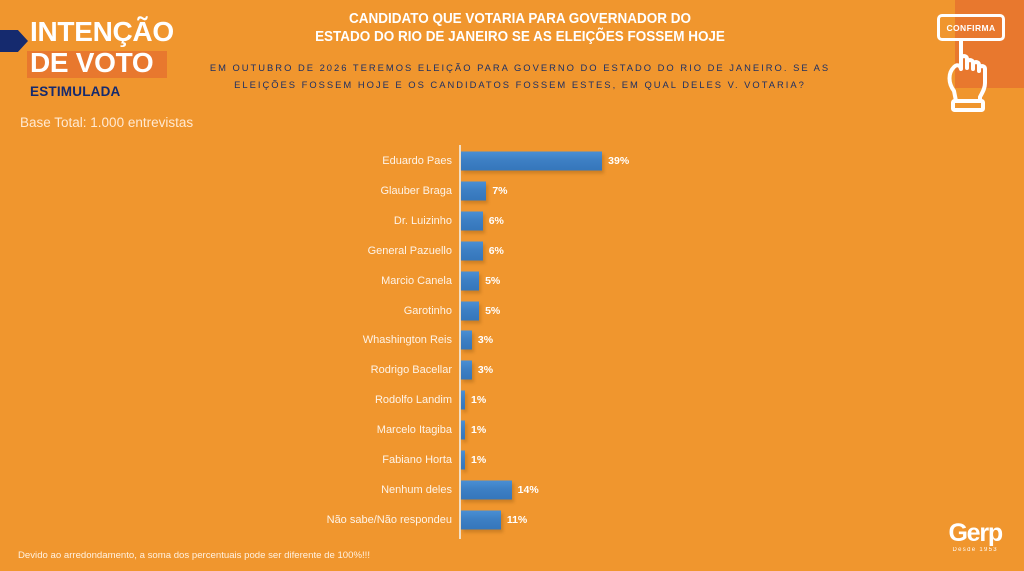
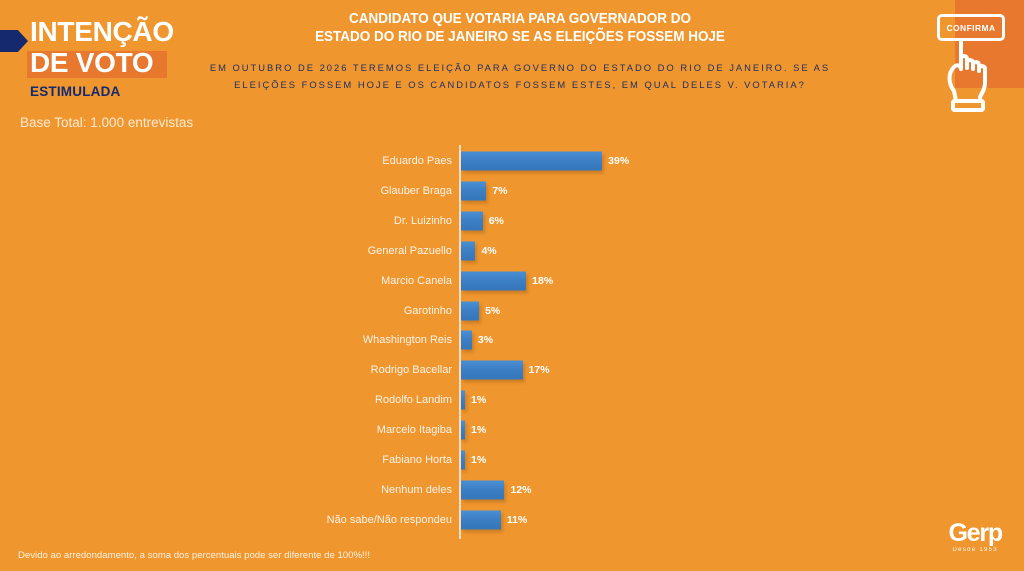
General Pazuello: 6% -> 4%
Marcio Canela: 5% -> 18%
Rodrigo Bacellar: 3% -> 17%
Nenhum deles: 14% -> 12%
